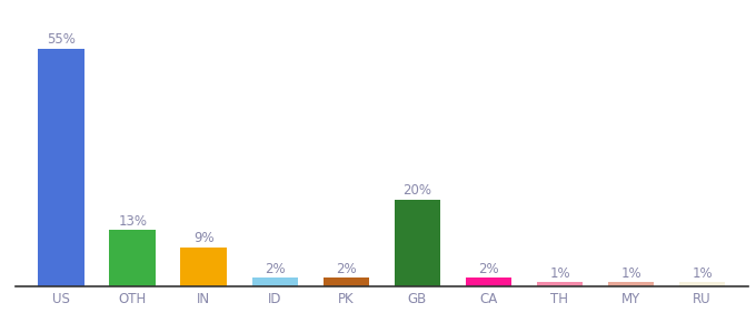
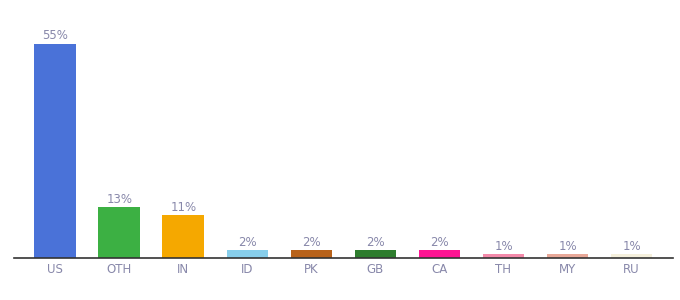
IN: 9% -> 11%
GB: 20% -> 2%
